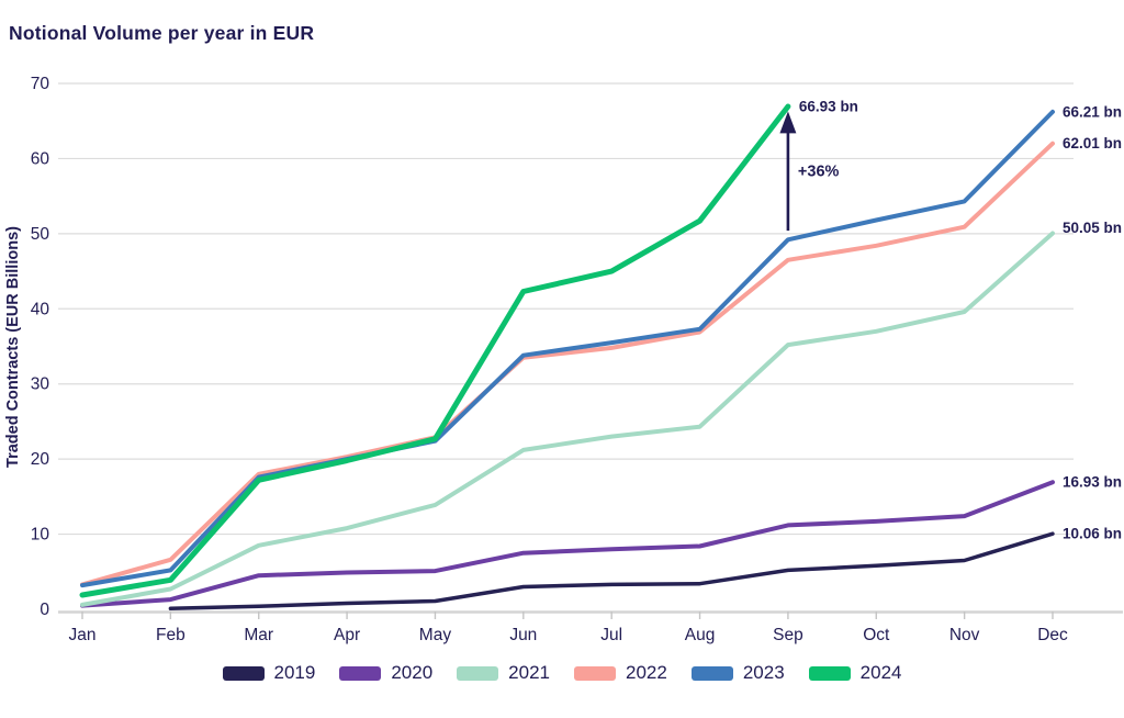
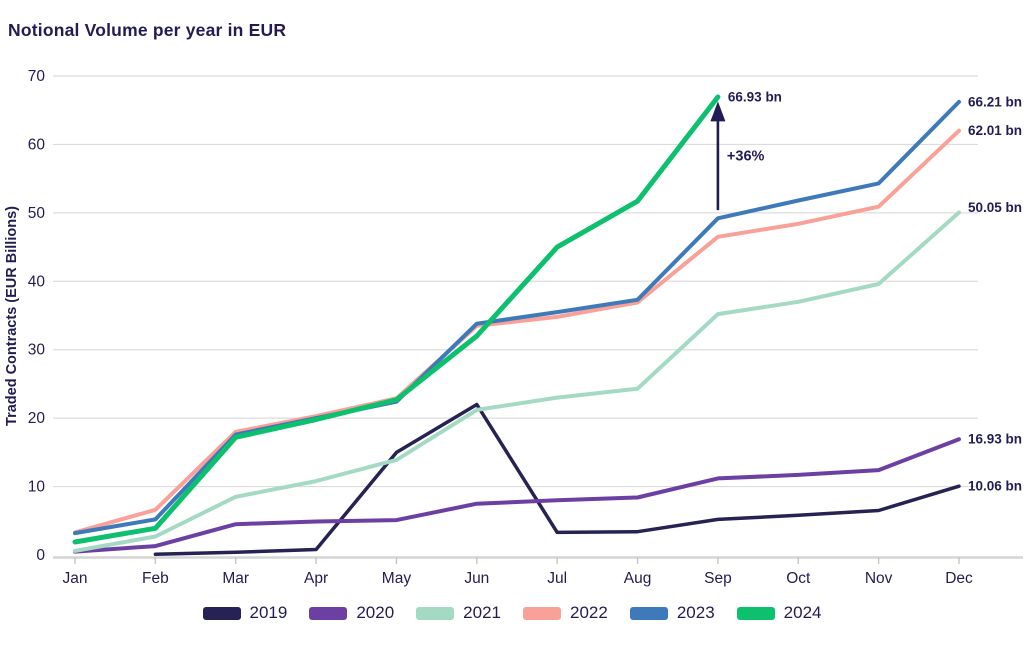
2019/May: 1 -> 15
2019/Jun: 3 -> 22
2024/Jun: 42 -> 32
